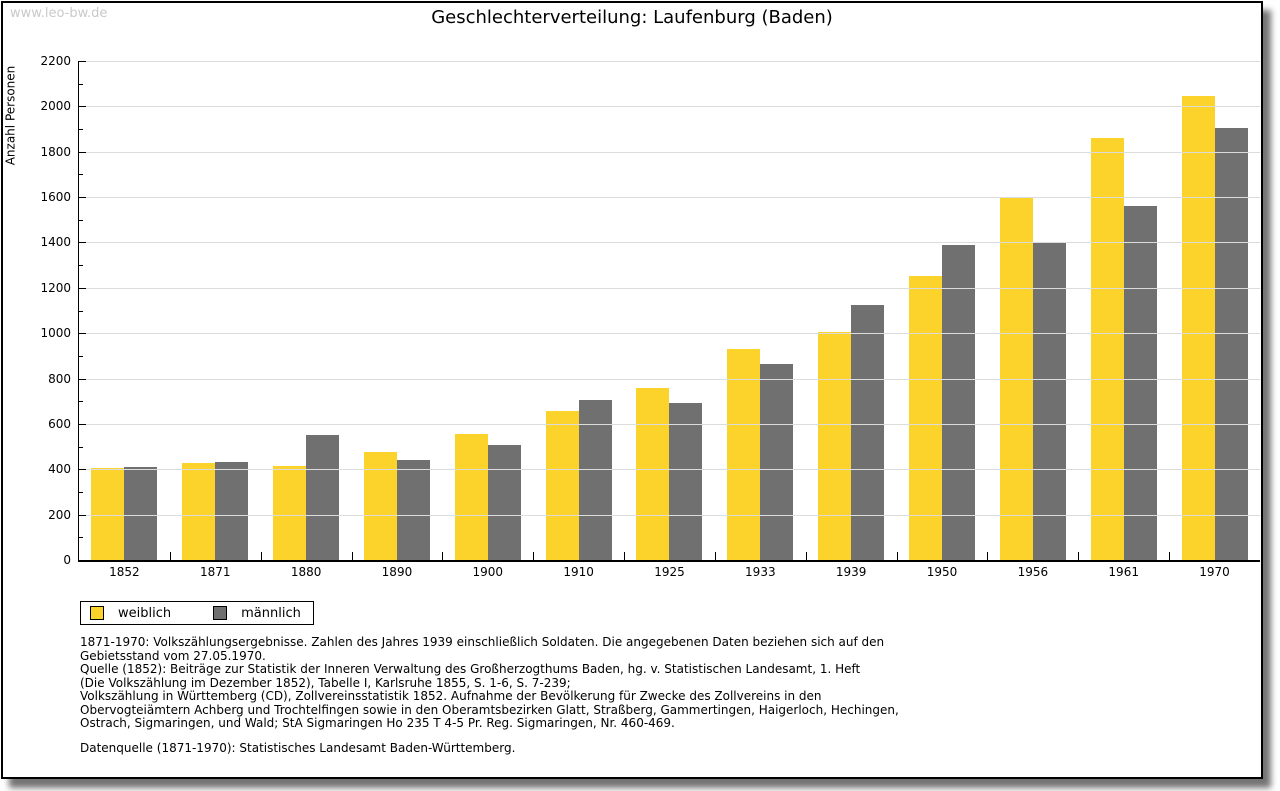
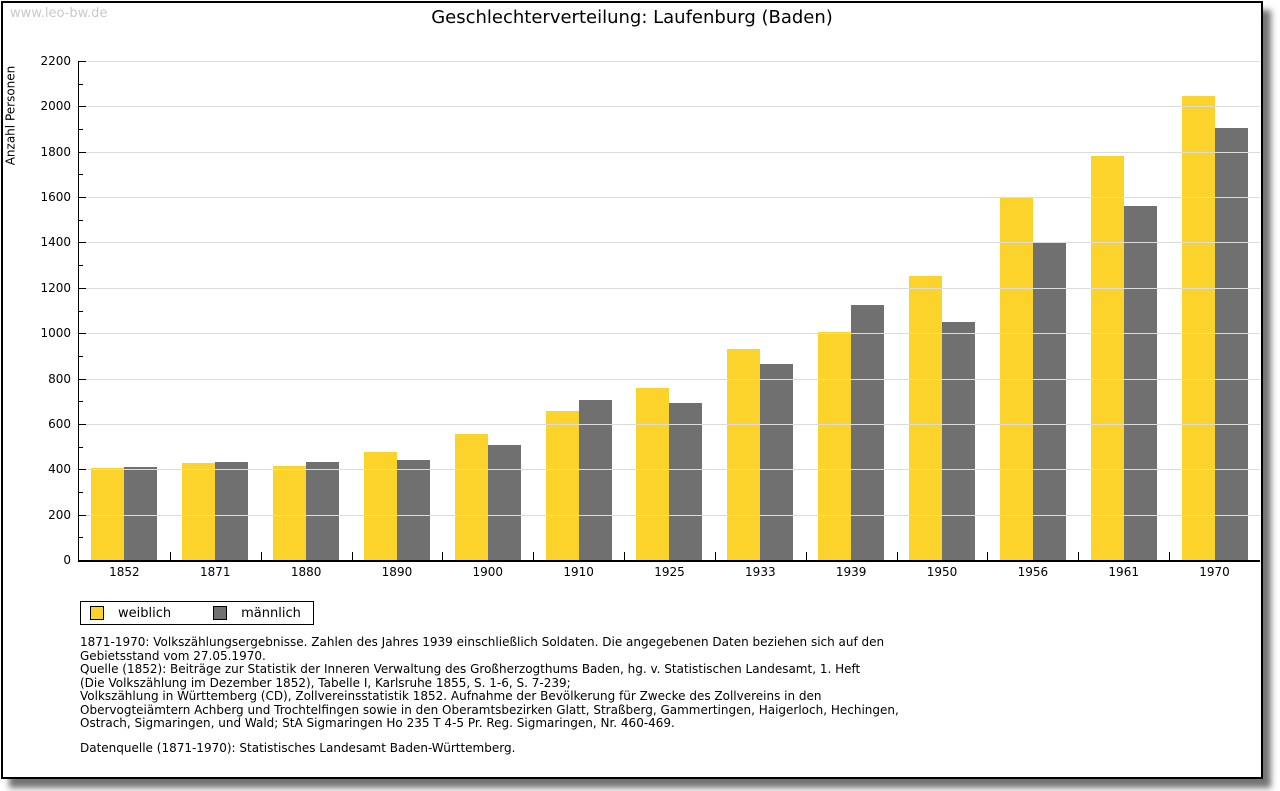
männlich/1880: 550 -> 430
männlich/1950: 1390 -> 1050
weiblich/1961: 1860 -> 1780
